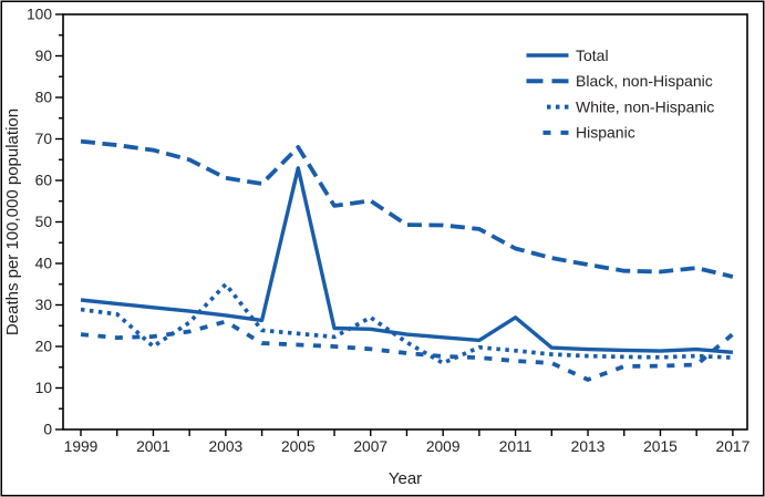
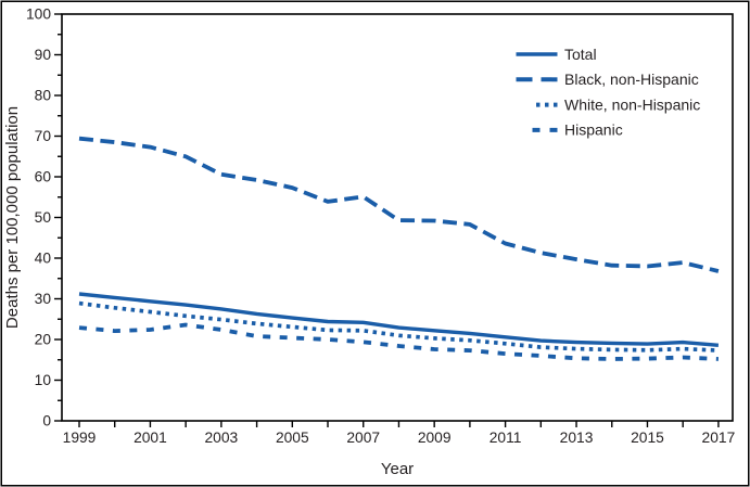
White, non-Hispanic/2001: 20 -> 27
White, non-Hispanic/2003: 35 -> 25
Hispanic/2003: 26 -> 22
Total/2005: 63 -> 25
Black, non-Hispanic/2005: 68 -> 57
White, non-Hispanic/2007: 27 -> 22
White, non-Hispanic/2009: 16 -> 20
Total/2011: 27 -> 21
Hispanic/2013: 12 -> 15
Hispanic/2017: 23 -> 15
